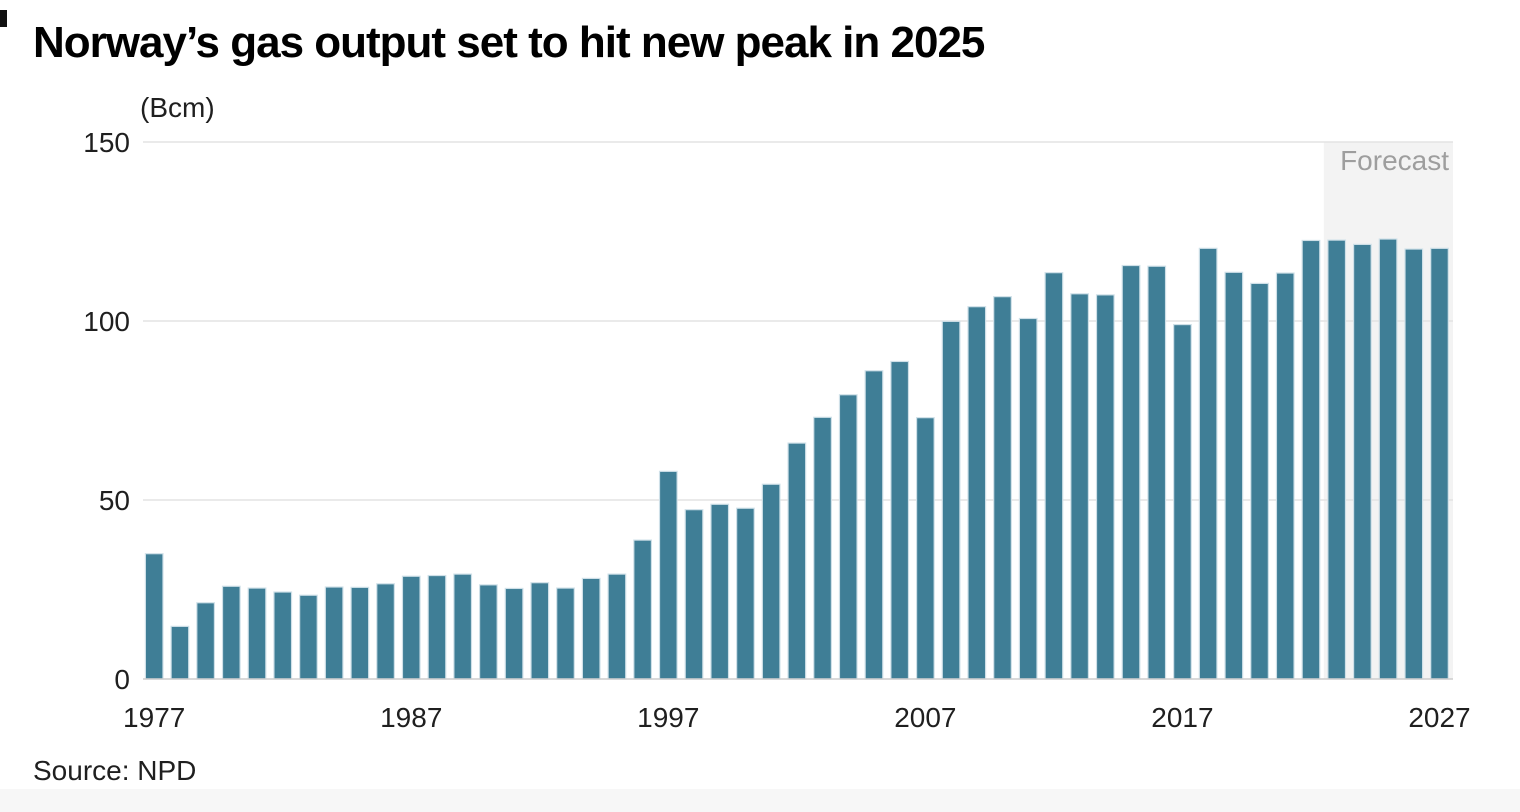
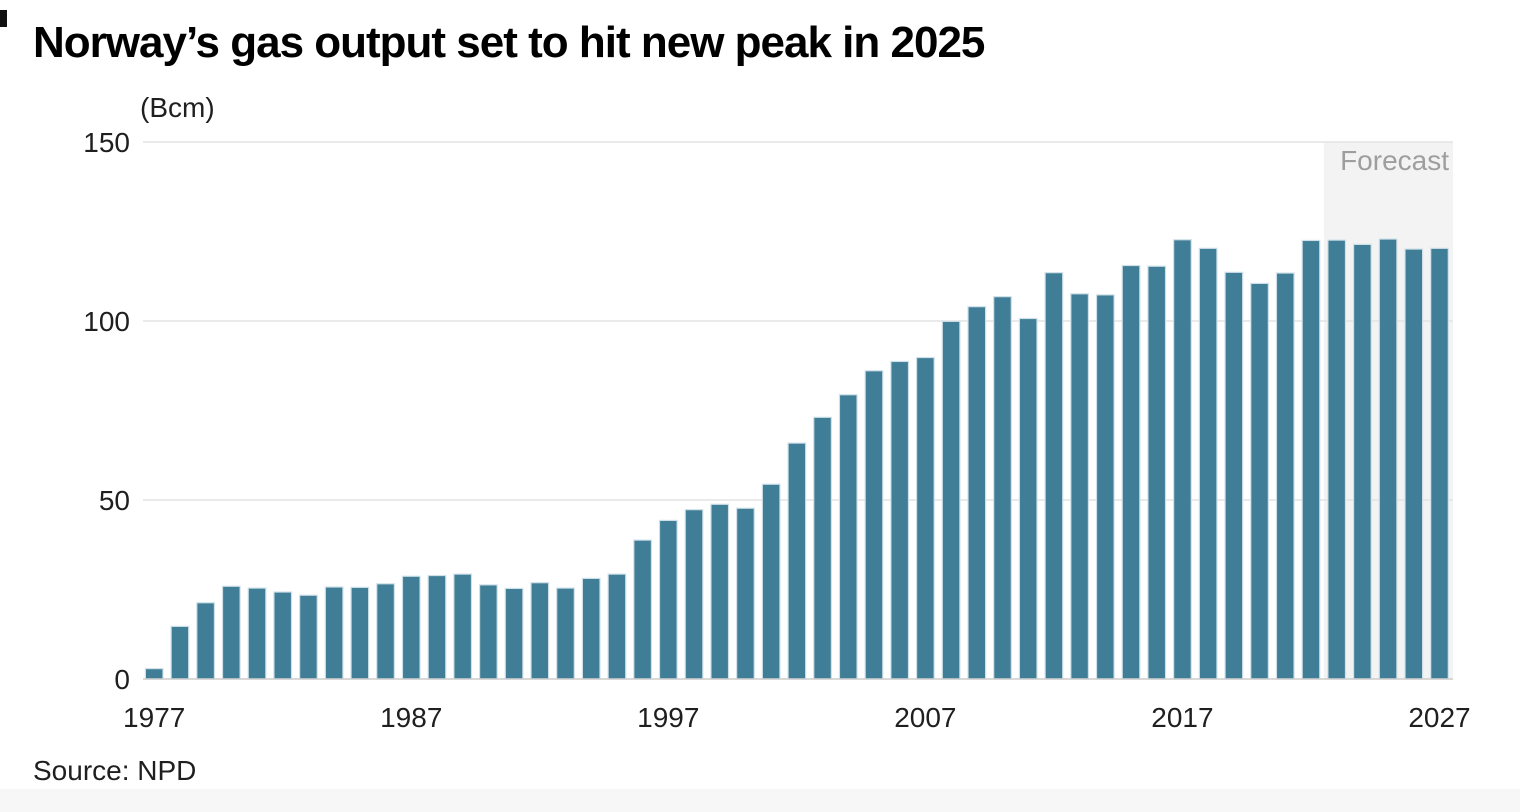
1977: 35 -> 3
1997: 58 -> 44
2007: 73 -> 90
2017: 99 -> 123
